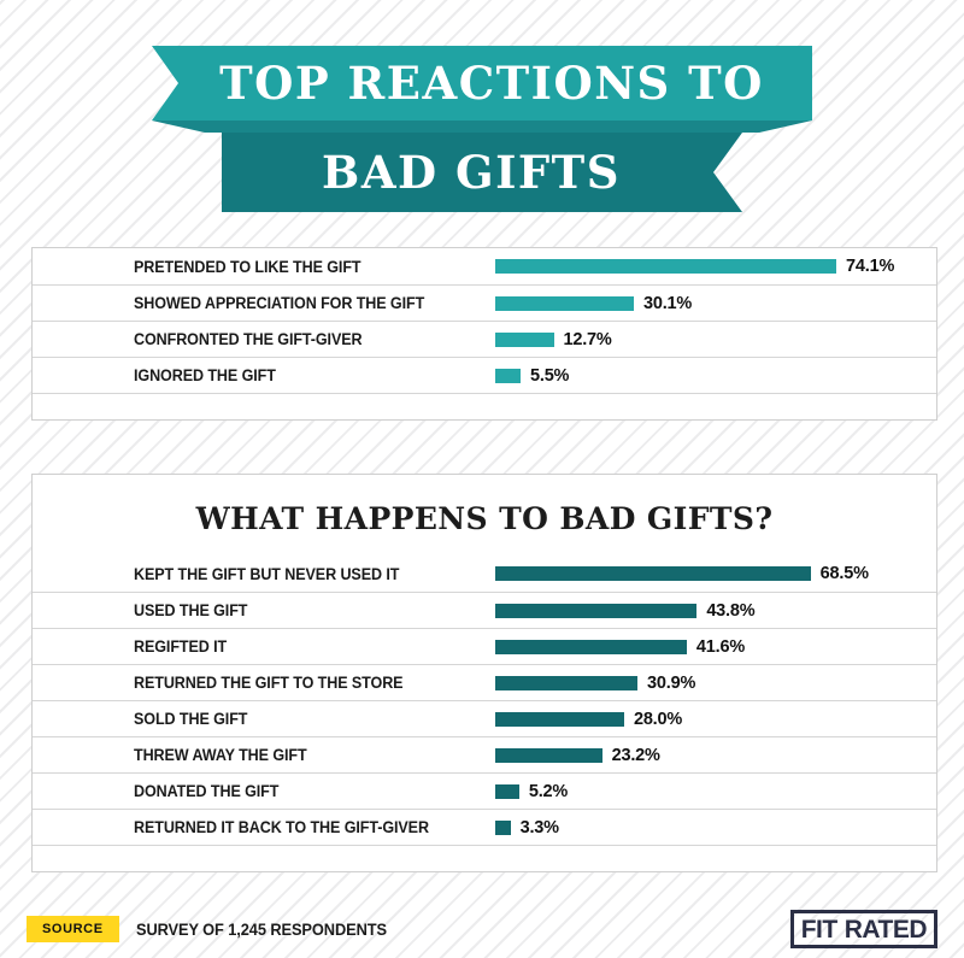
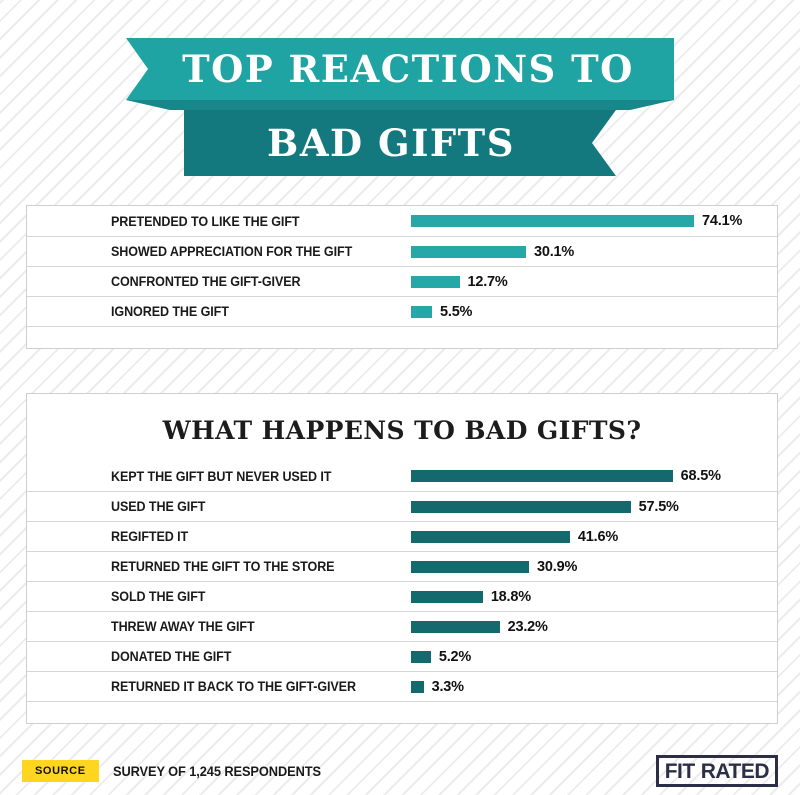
WHAT HAPPENS TO BAD GIFTS?/USED THE GIFT: 43.8% -> 57.5%
WHAT HAPPENS TO BAD GIFTS?/SOLD THE GIFT: 28.0% -> 18.8%
